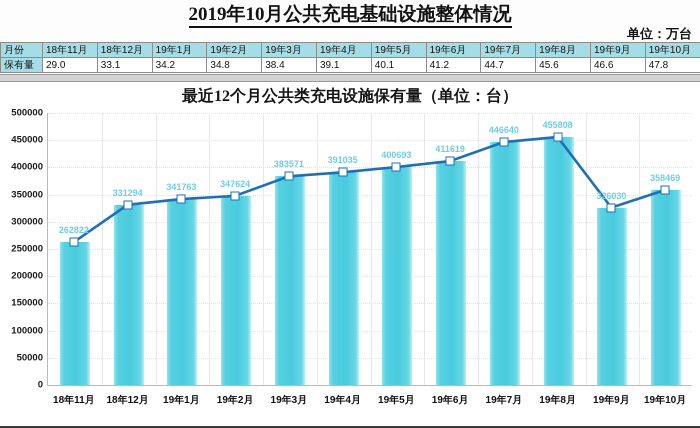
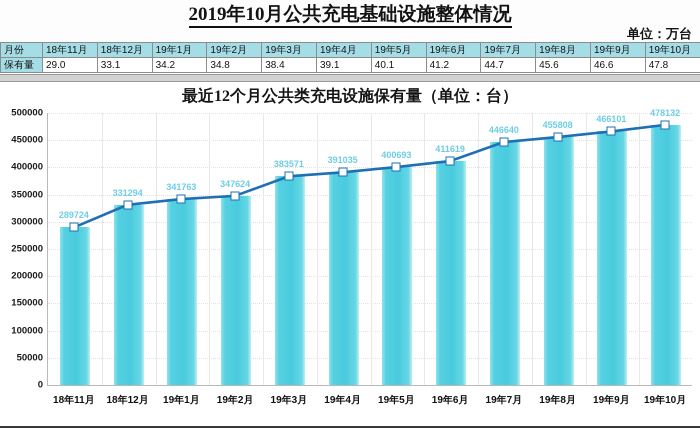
18年11月: 262822 -> 289724
19年9月: 326030 -> 466101
19年10月: 358469 -> 478132
